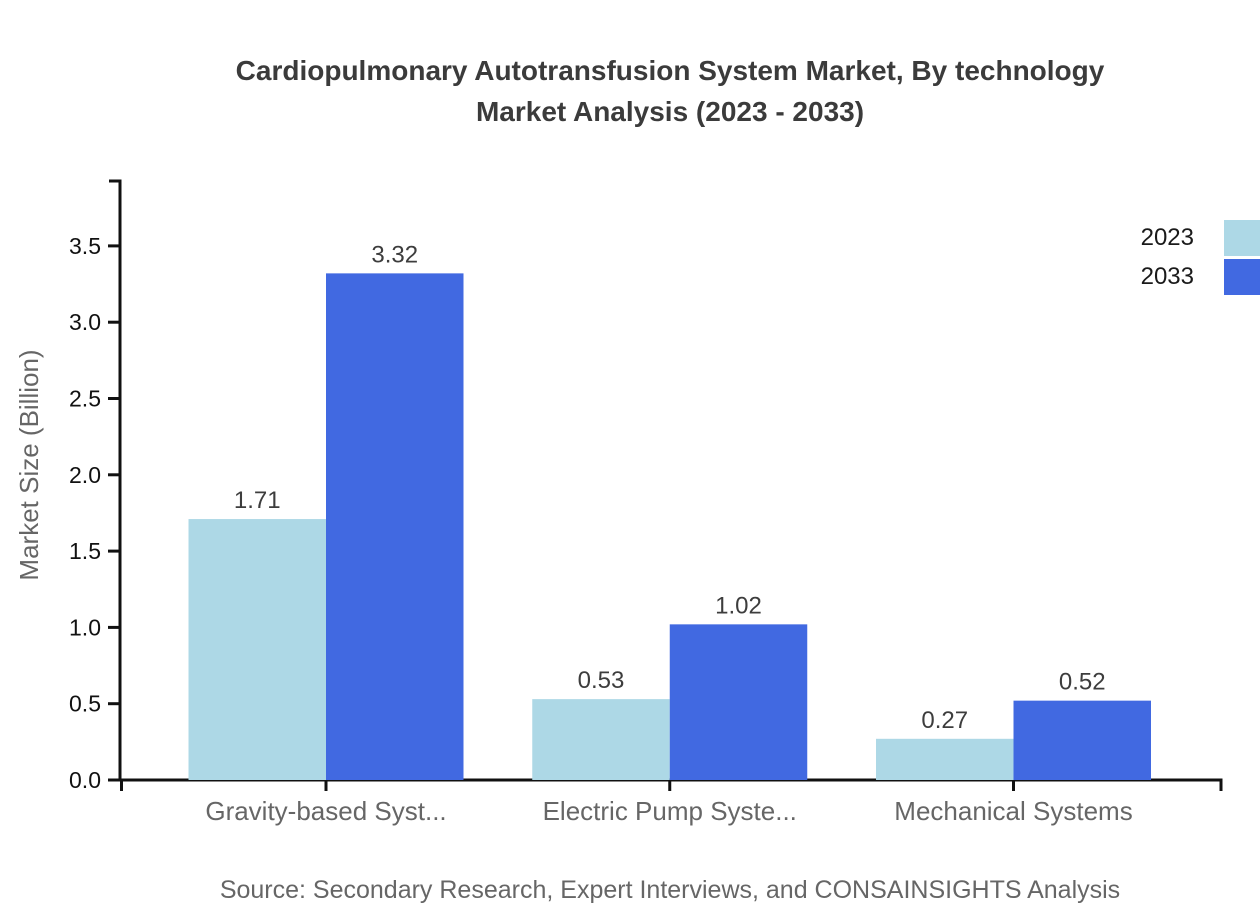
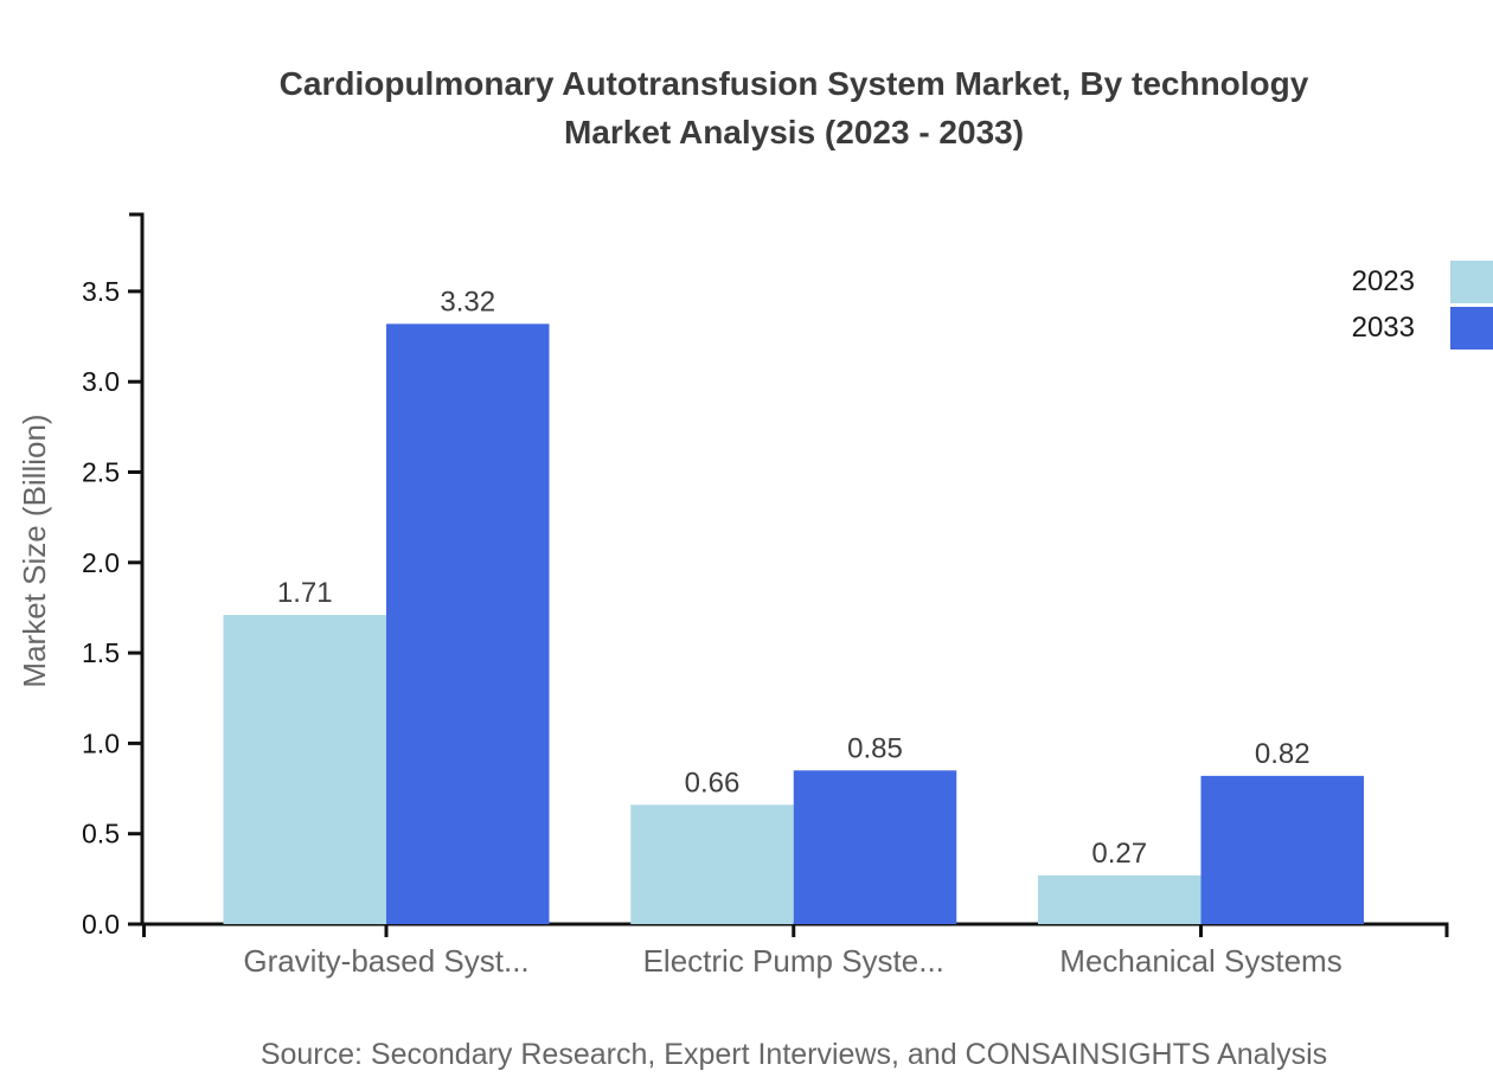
2023/Electric Pump Syste...: 0.53 -> 0.66
2033/Electric Pump Syste...: 1.02 -> 0.85
2033/Mechanical Systems: 0.52 -> 0.82
